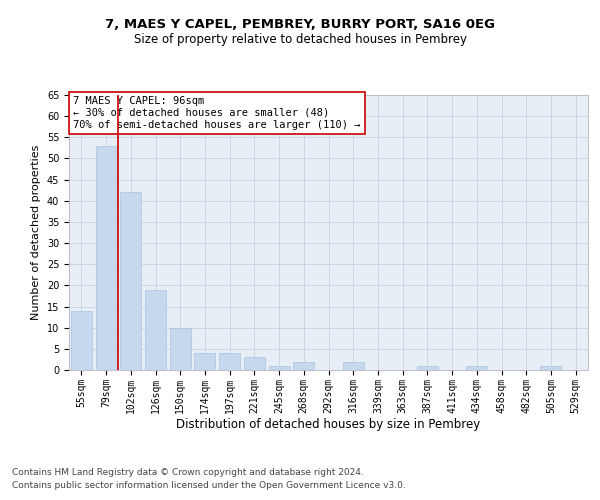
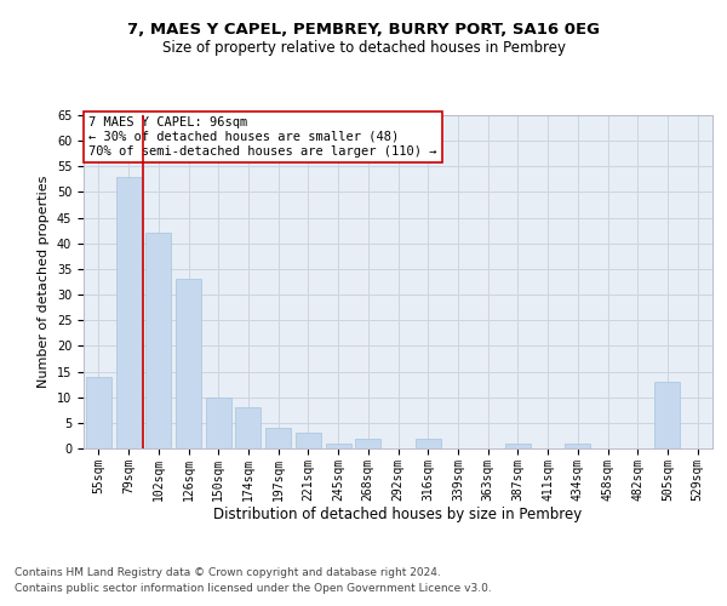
126sqm: 19 -> 33
174sqm: 4 -> 8
505sqm: 1 -> 13
